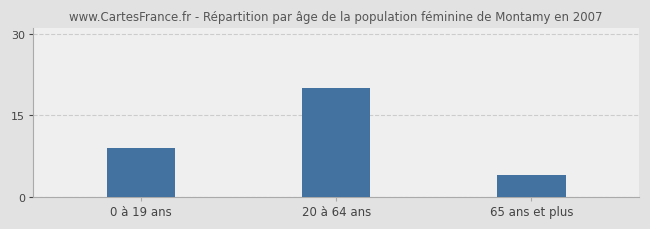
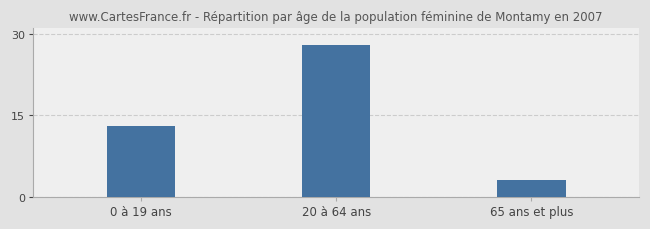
0 à 19 ans: 9 -> 13
20 à 64 ans: 20 -> 28
65 ans et plus: 4 -> 3
